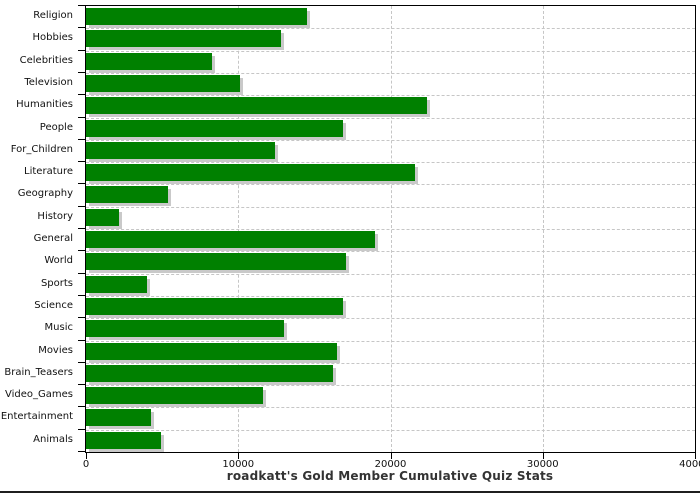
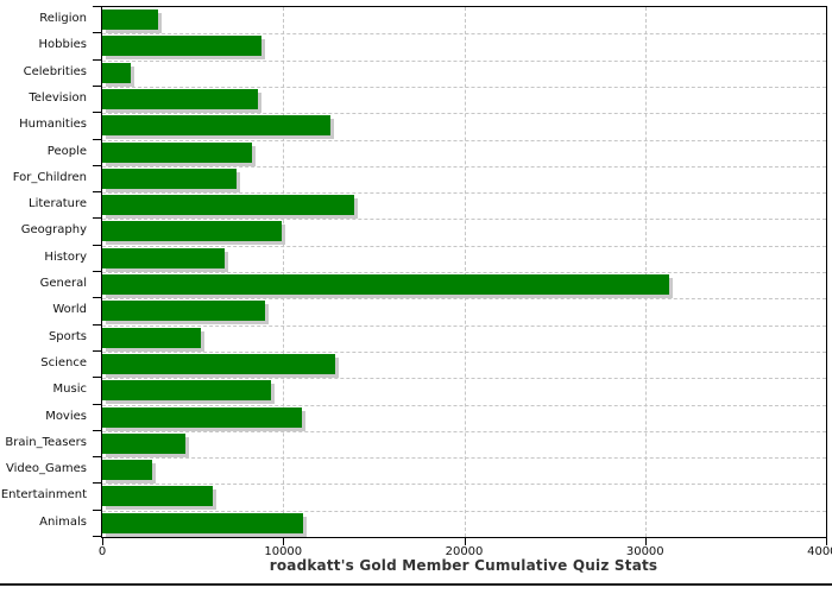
Religion: 14500 -> 3100
Hobbies: 12800 -> 8800
Celebrities: 8300 -> 1600
Television: 10100 -> 8600
Humanities: 22400 -> 12600
People: 16900 -> 8300
For_Children: 12400 -> 7400
Literature: 21600 -> 13900
Geography: 5400 -> 9900
History: 2200 -> 6800
General: 19000 -> 31300
World: 17100 -> 9000
Sports: 4000 -> 5500
Science: 16900 -> 12900
Music: 13000 -> 9400
Movies: 16500 -> 11000
Brain_Teasers: 16200 -> 4600
Video_Games: 11600 -> 2800
Entertainment: 4300 -> 6100
Animals: 4900 -> 11100
